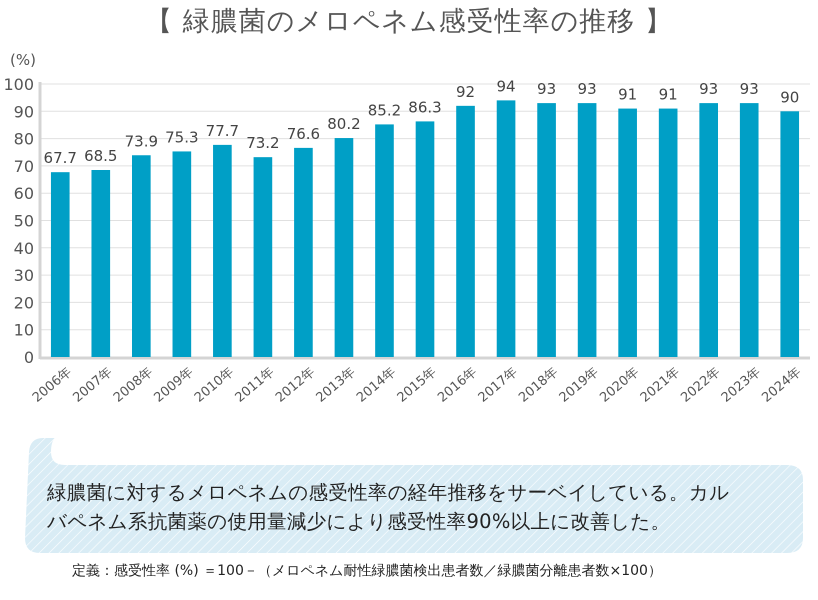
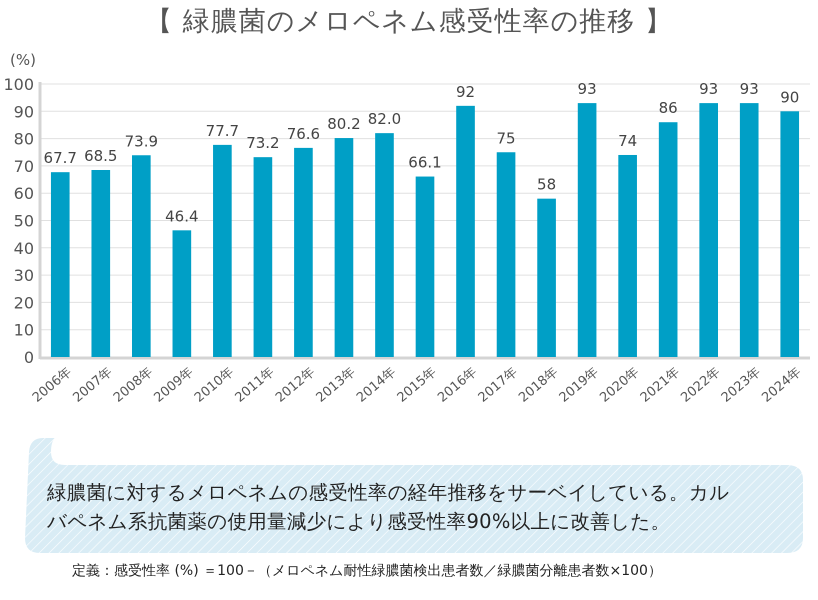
2009年: 75.3 -> 46.4
2014年: 85.2 -> 82.0
2015年: 86.3 -> 66.1
2017年: 94 -> 75
2018年: 93 -> 58
2020年: 91 -> 74
2021年: 91 -> 86
